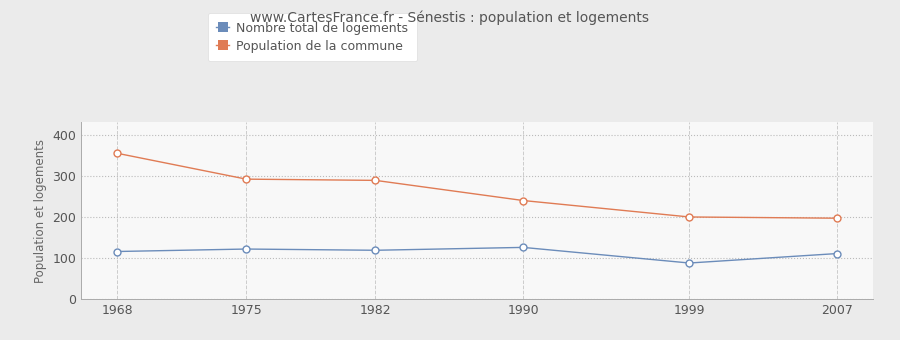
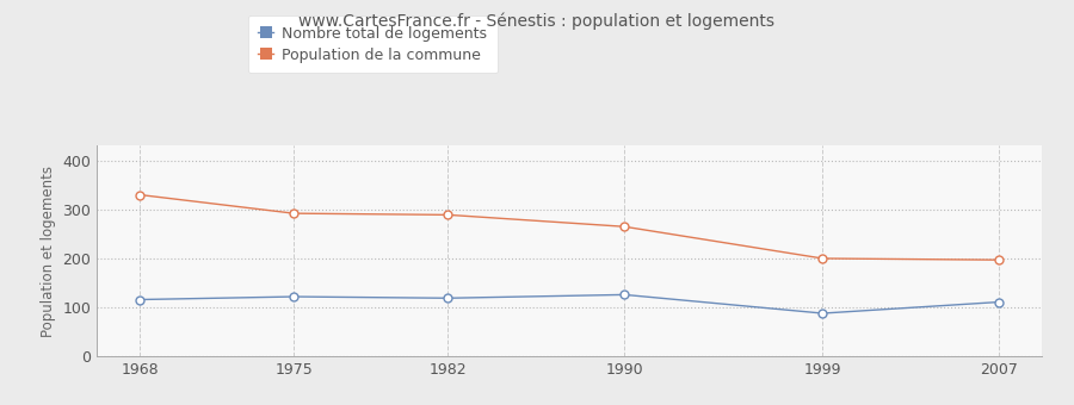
Population de la commune/1968: 355 -> 330
Population de la commune/1990: 240 -> 265
